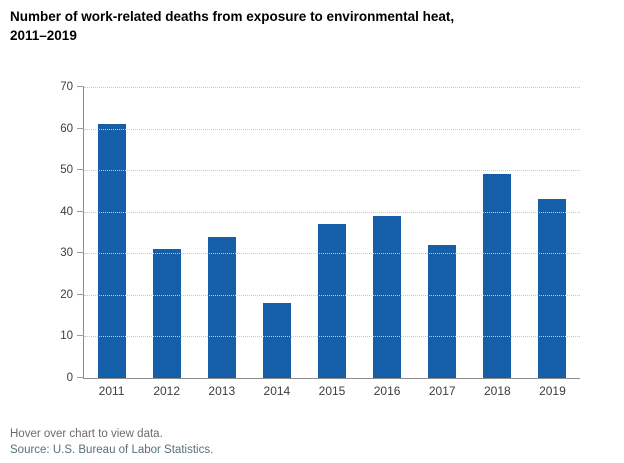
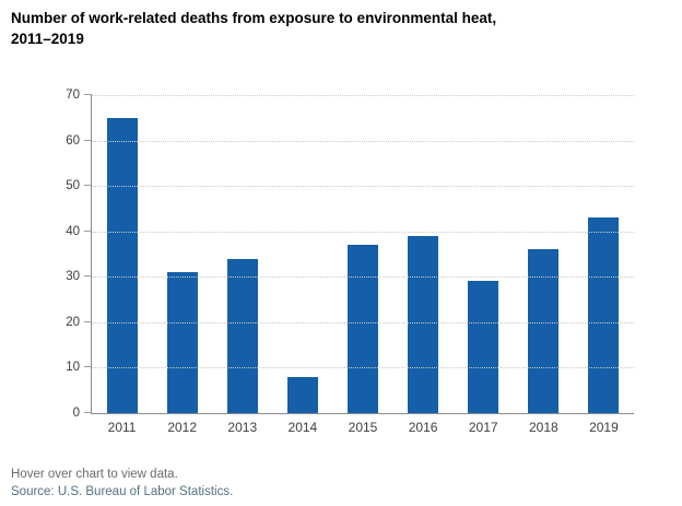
2011: 61 -> 65
2014: 18 -> 8
2017: 32 -> 29
2018: 49 -> 36
